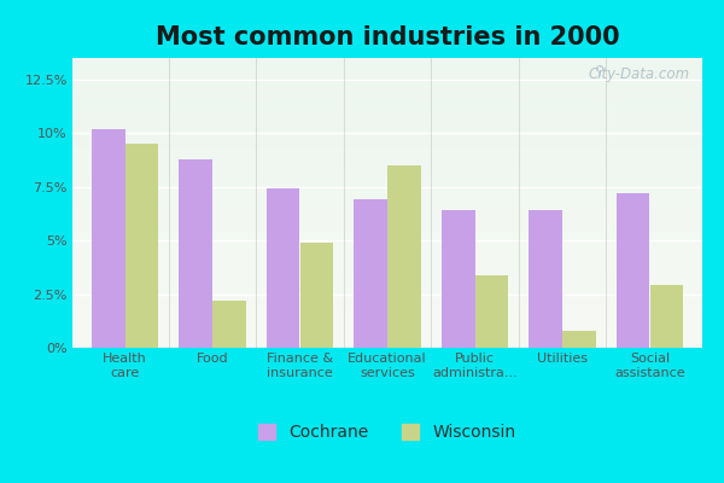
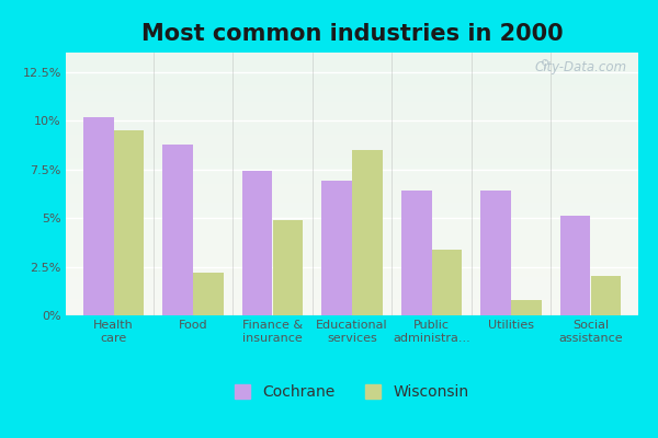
Cochrane/Social assistance: 7.2% -> 5.1%
Wisconsin/Social assistance: 2.9% -> 2.0%
